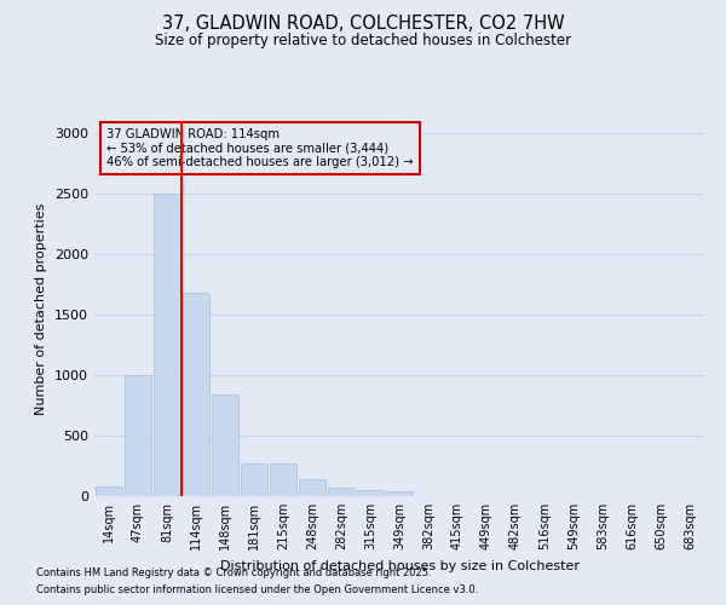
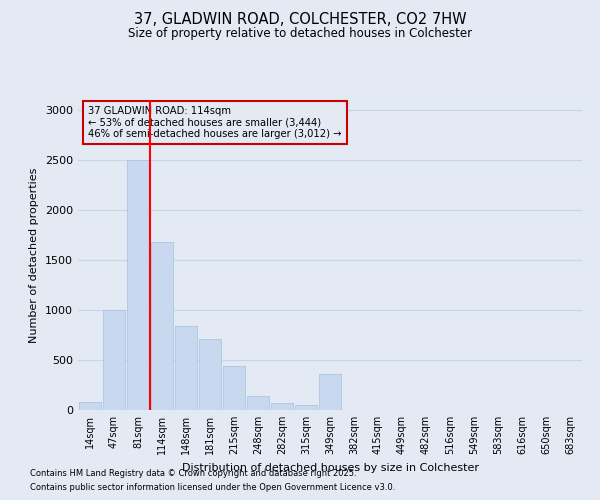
181sqm: 270 -> 710
215sqm: 270 -> 440
349sqm: 40 -> 360
